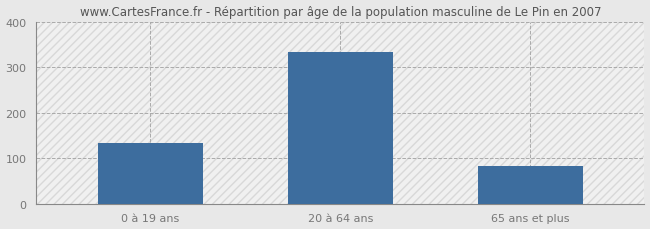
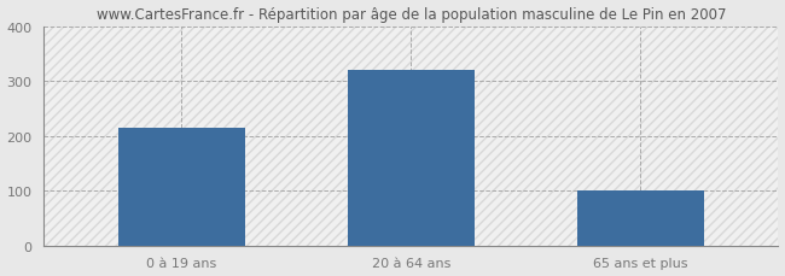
0 à 19 ans: 134 -> 215
20 à 64 ans: 334 -> 320
65 ans et plus: 83 -> 100
